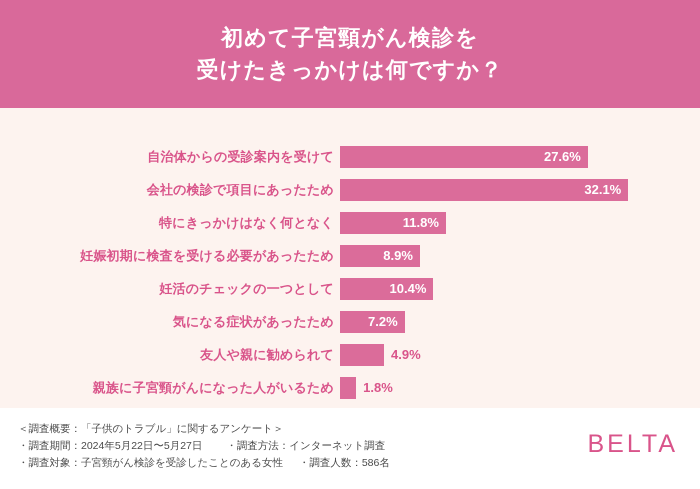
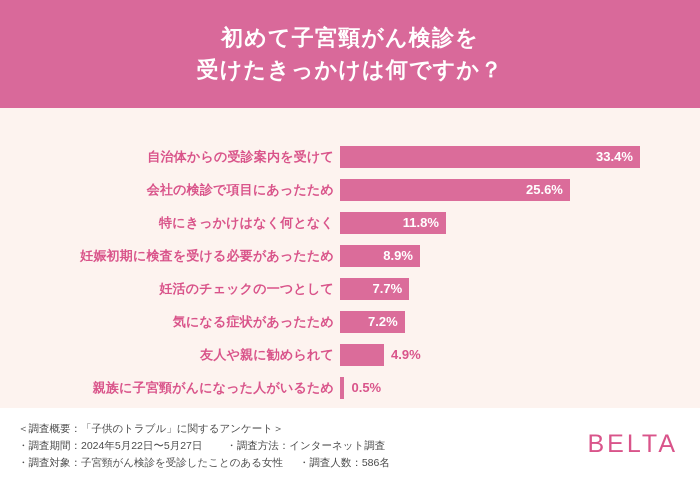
自治体からの受診案内を受けて: 27.6% -> 33.4%
会社の検診で項目にあったため: 32.1% -> 25.6%
妊活のチェックの一つとして: 10.4% -> 7.7%
親族に子宮頸がんになった人がいるため: 1.8% -> 0.5%
